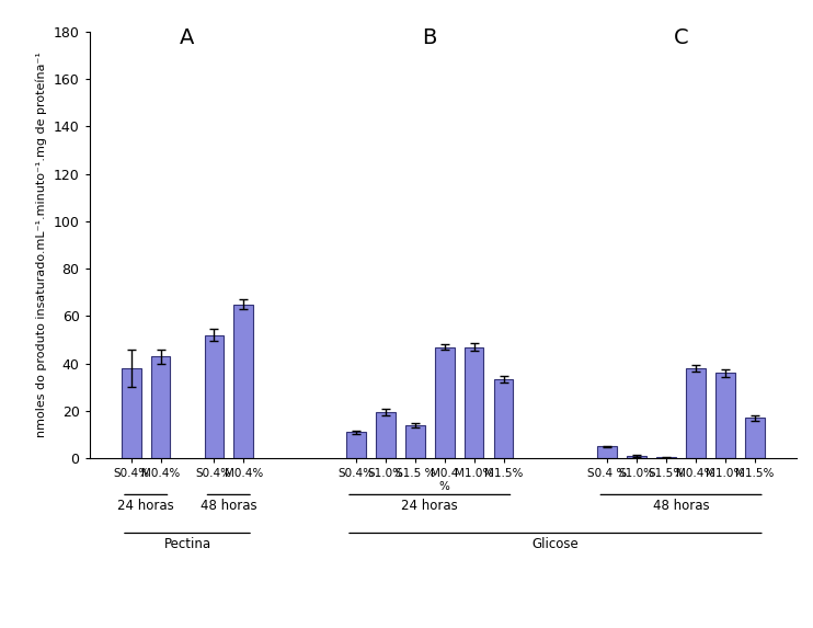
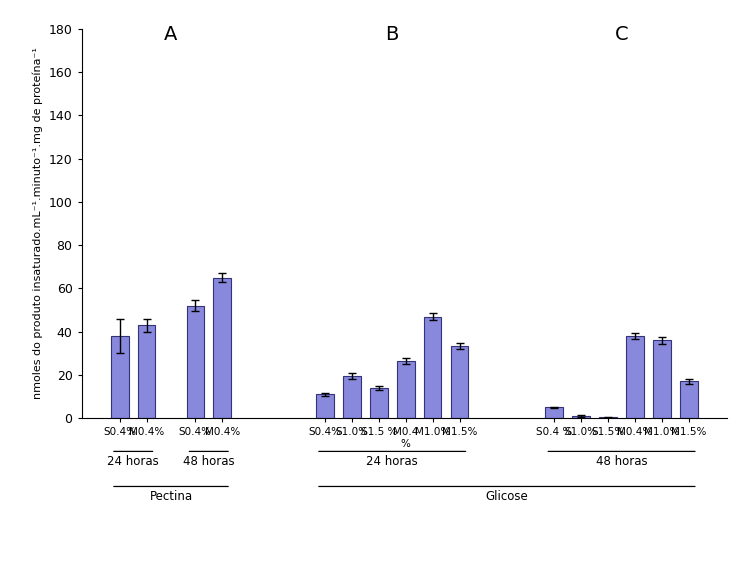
M0.4 %: 47.0 -> 26.5
